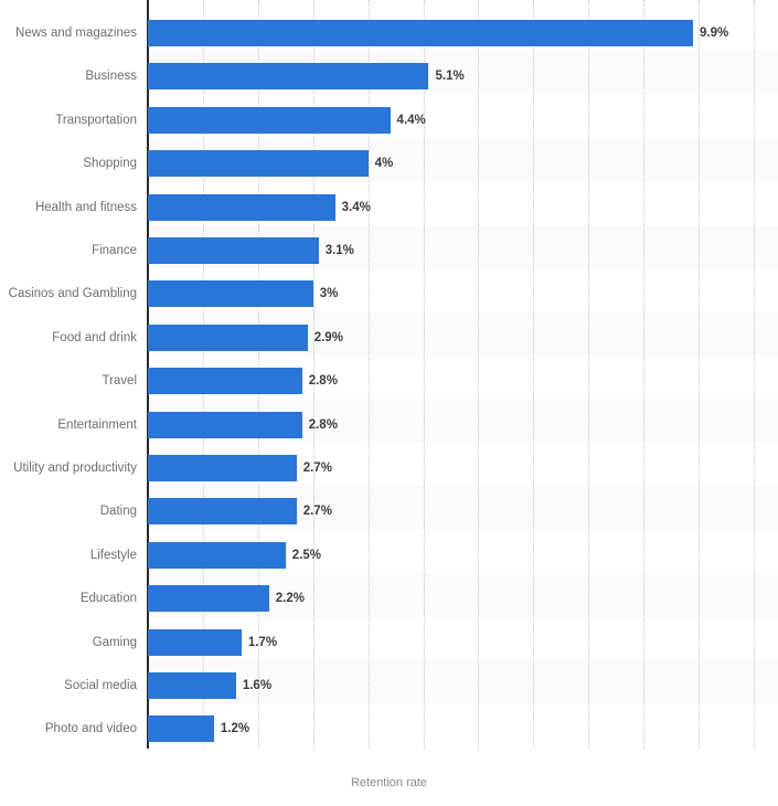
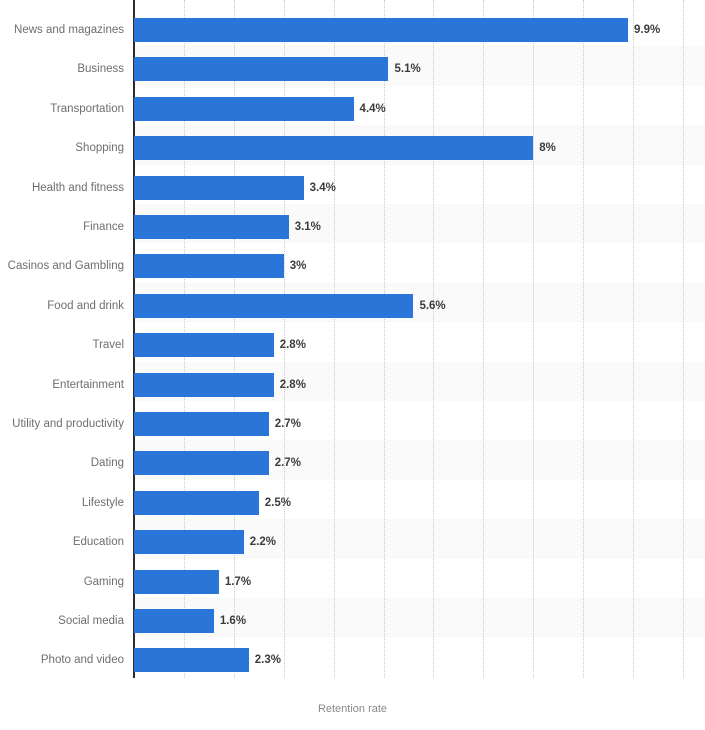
Shopping: 4% -> 8%
Food and drink: 2.9% -> 5.6%
Photo and video: 1.2% -> 2.3%
